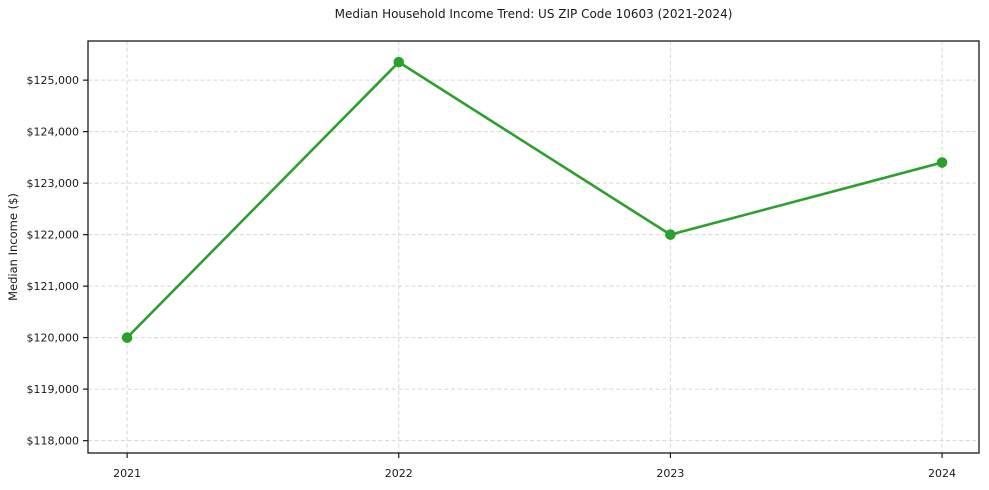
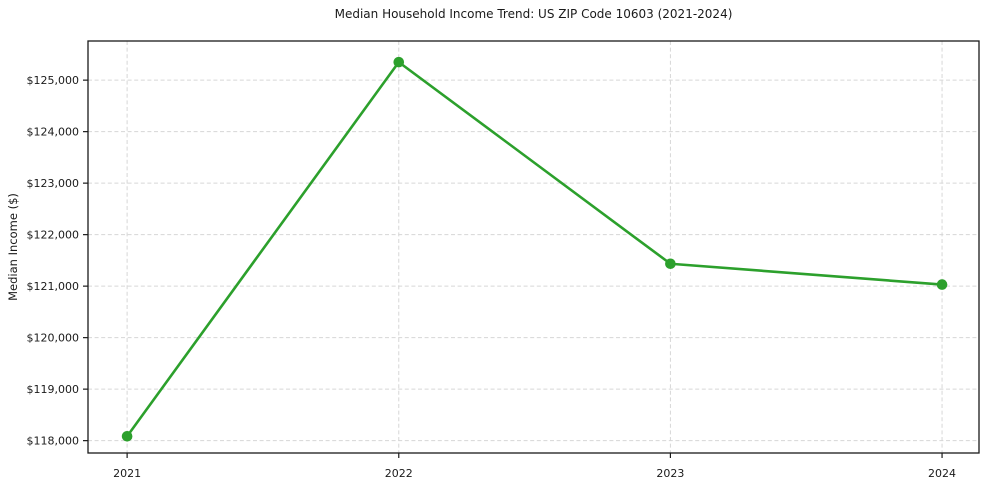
2021: $120000 -> $118100
2023: $122000 -> $121400
2024: $123400 -> $121000
